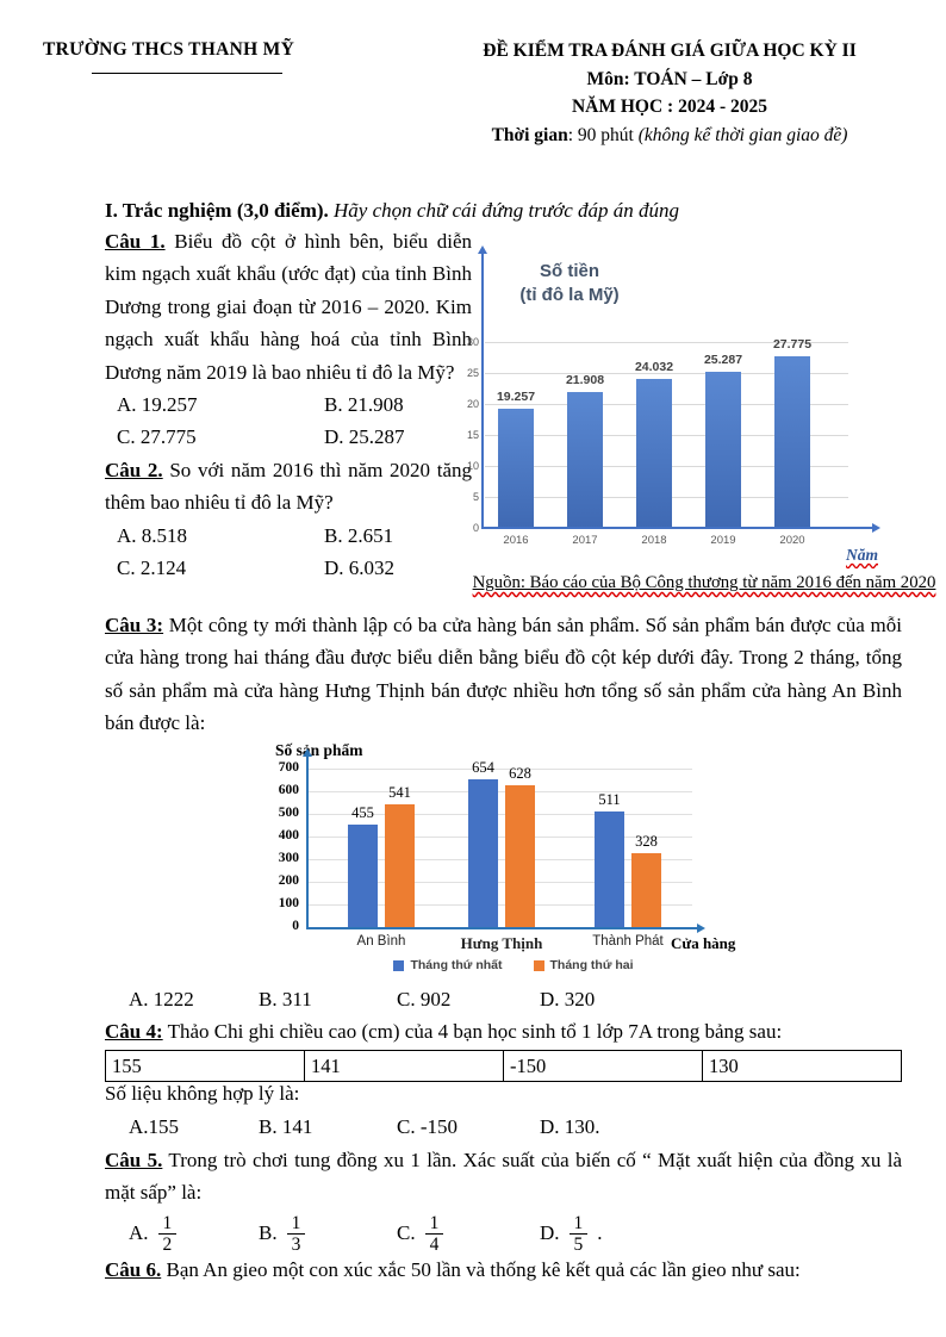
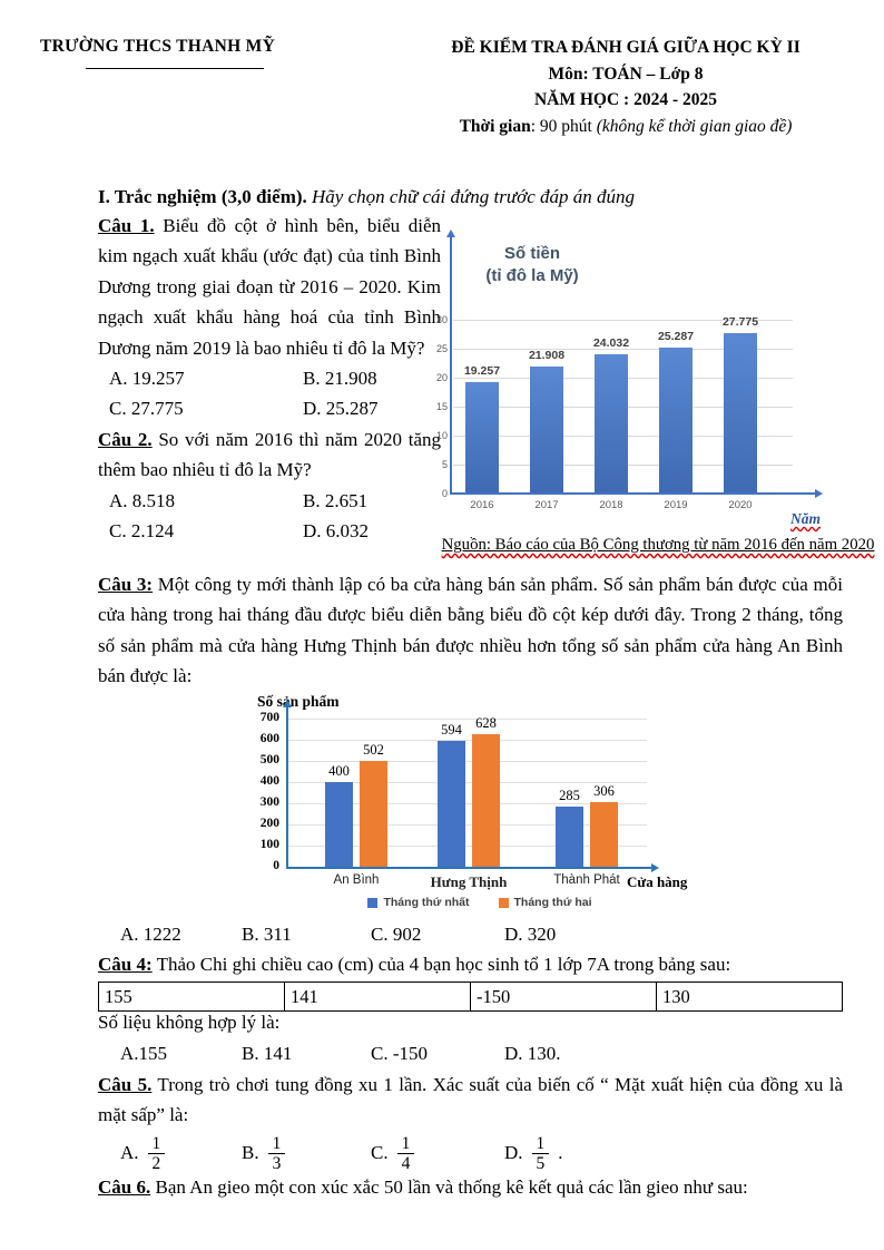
Số sản phẩm/Tháng thứ nhất/An Bình: 455 -> 400
Số sản phẩm/Tháng thứ hai/An Bình: 541 -> 502
Số sản phẩm/Tháng thứ nhất/Hưng Thịnh: 654 -> 594
Số sản phẩm/Tháng thứ nhất/Thành Phát: 511 -> 285
Số sản phẩm/Tháng thứ hai/Thành Phát: 328 -> 306
